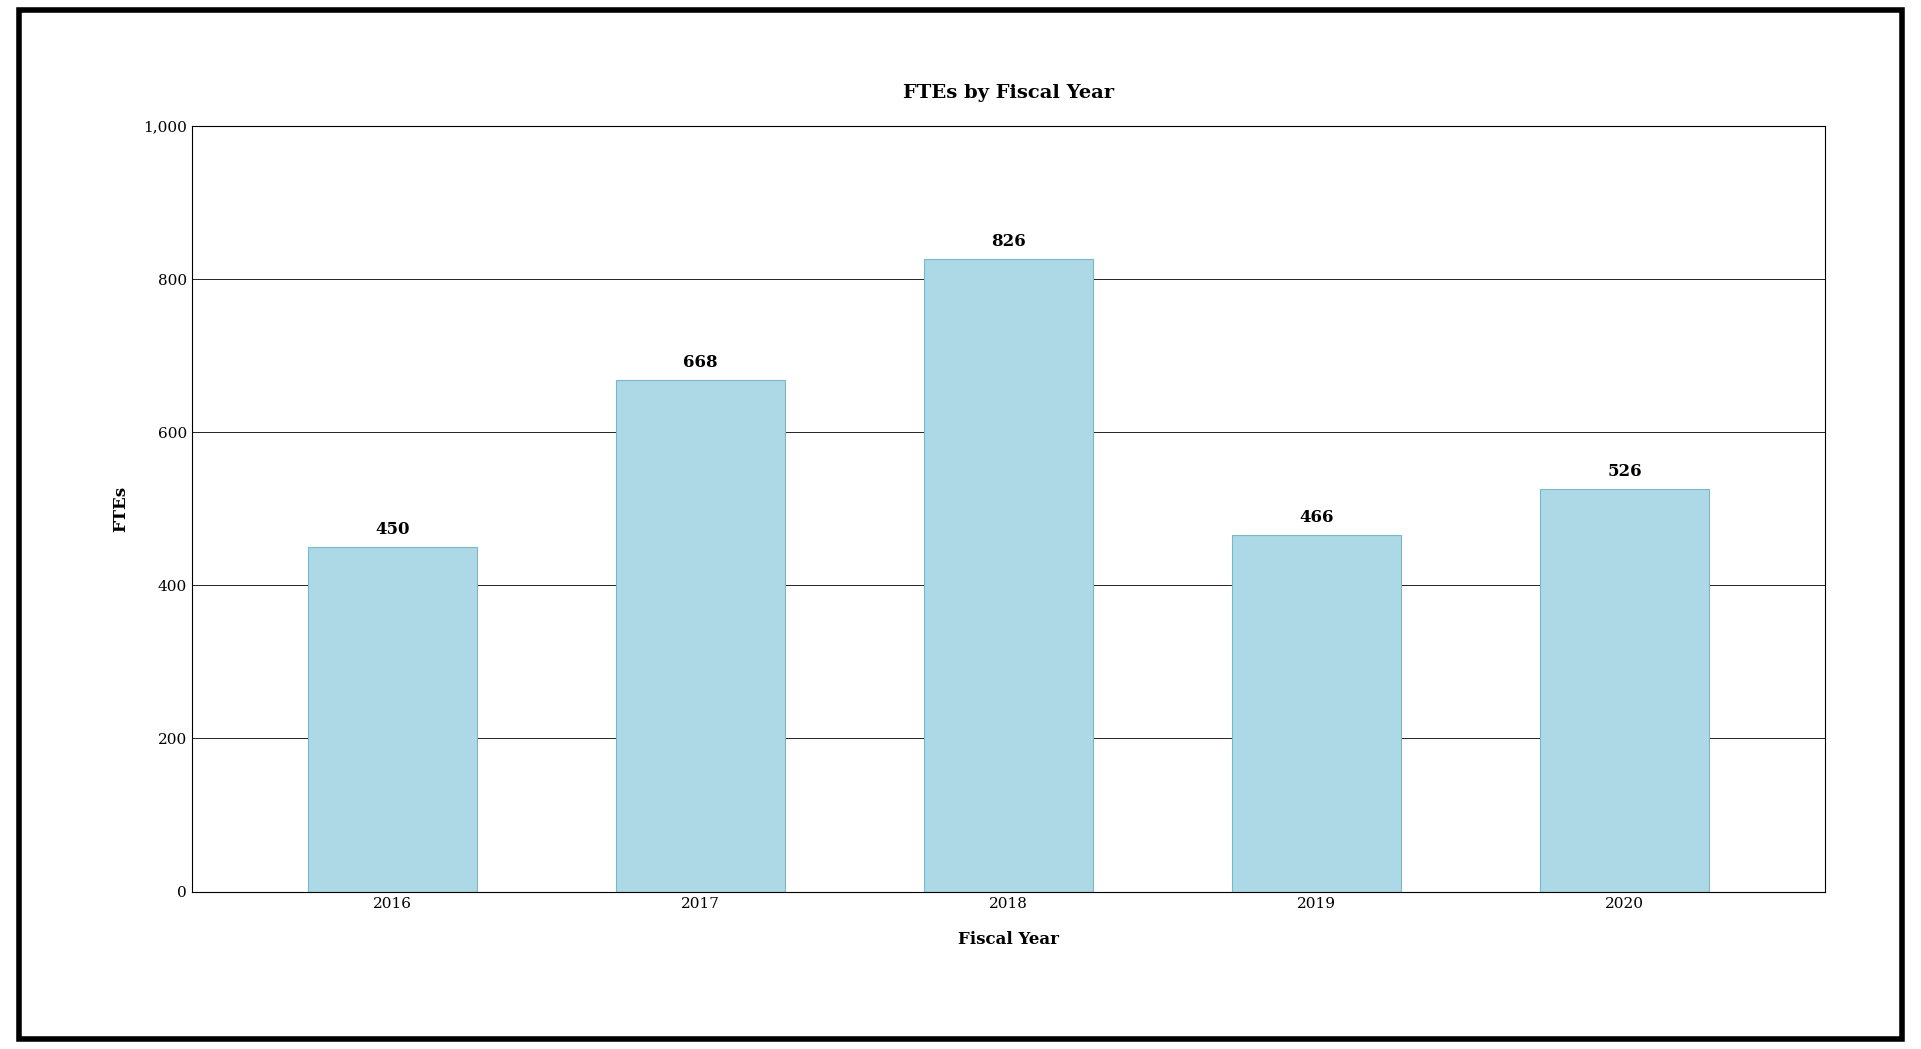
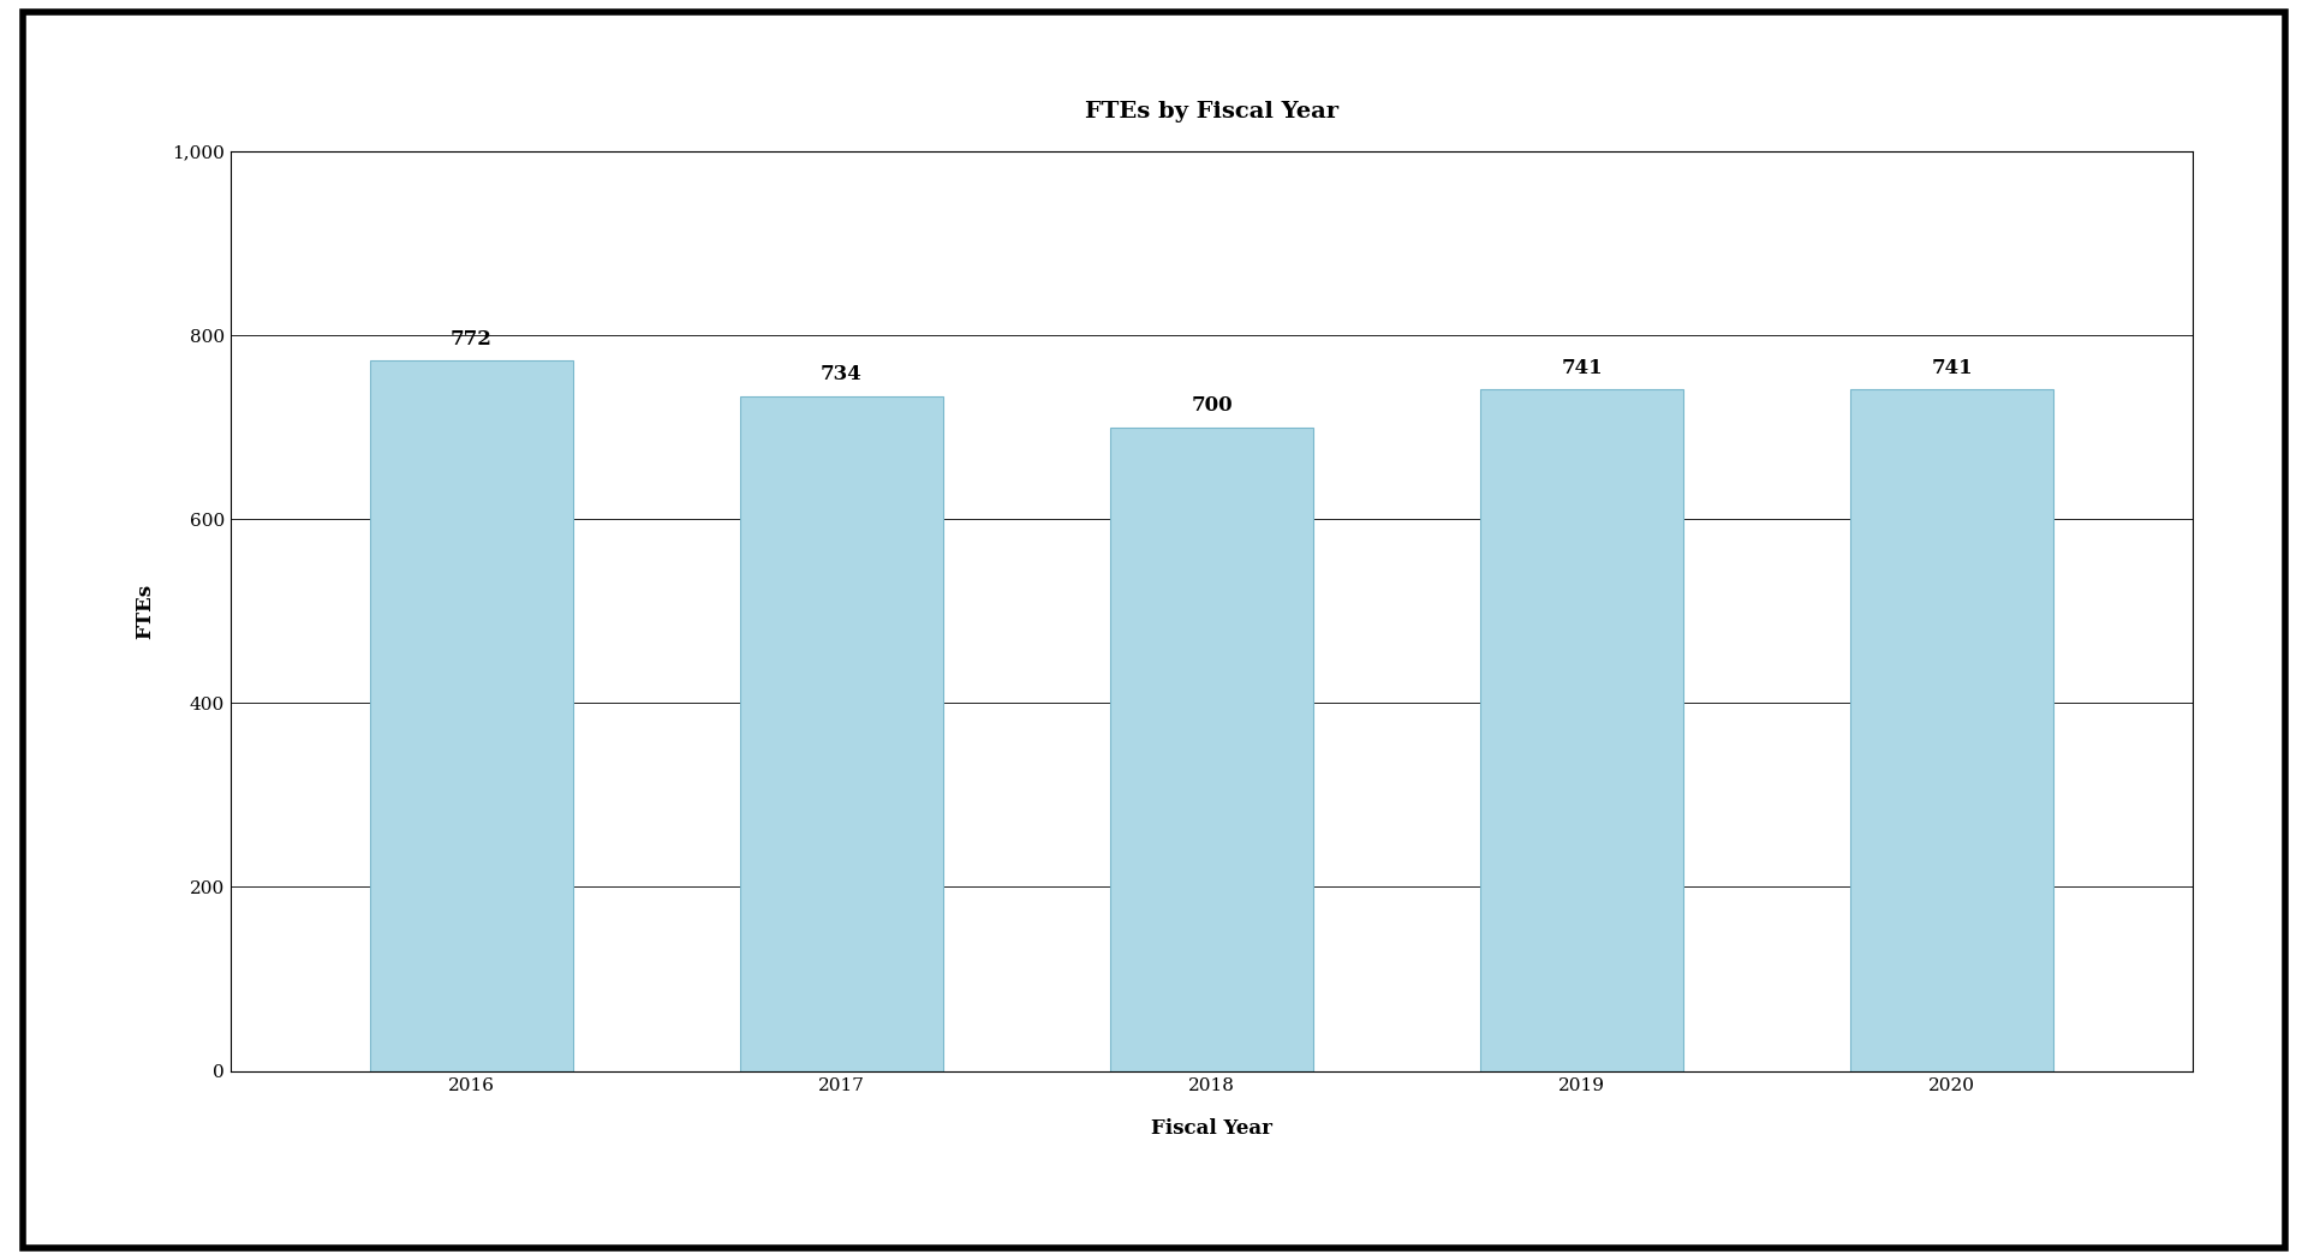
2016: 450 -> 772
2017: 668 -> 734
2018: 826 -> 700
2019: 466 -> 741
2020: 526 -> 741
